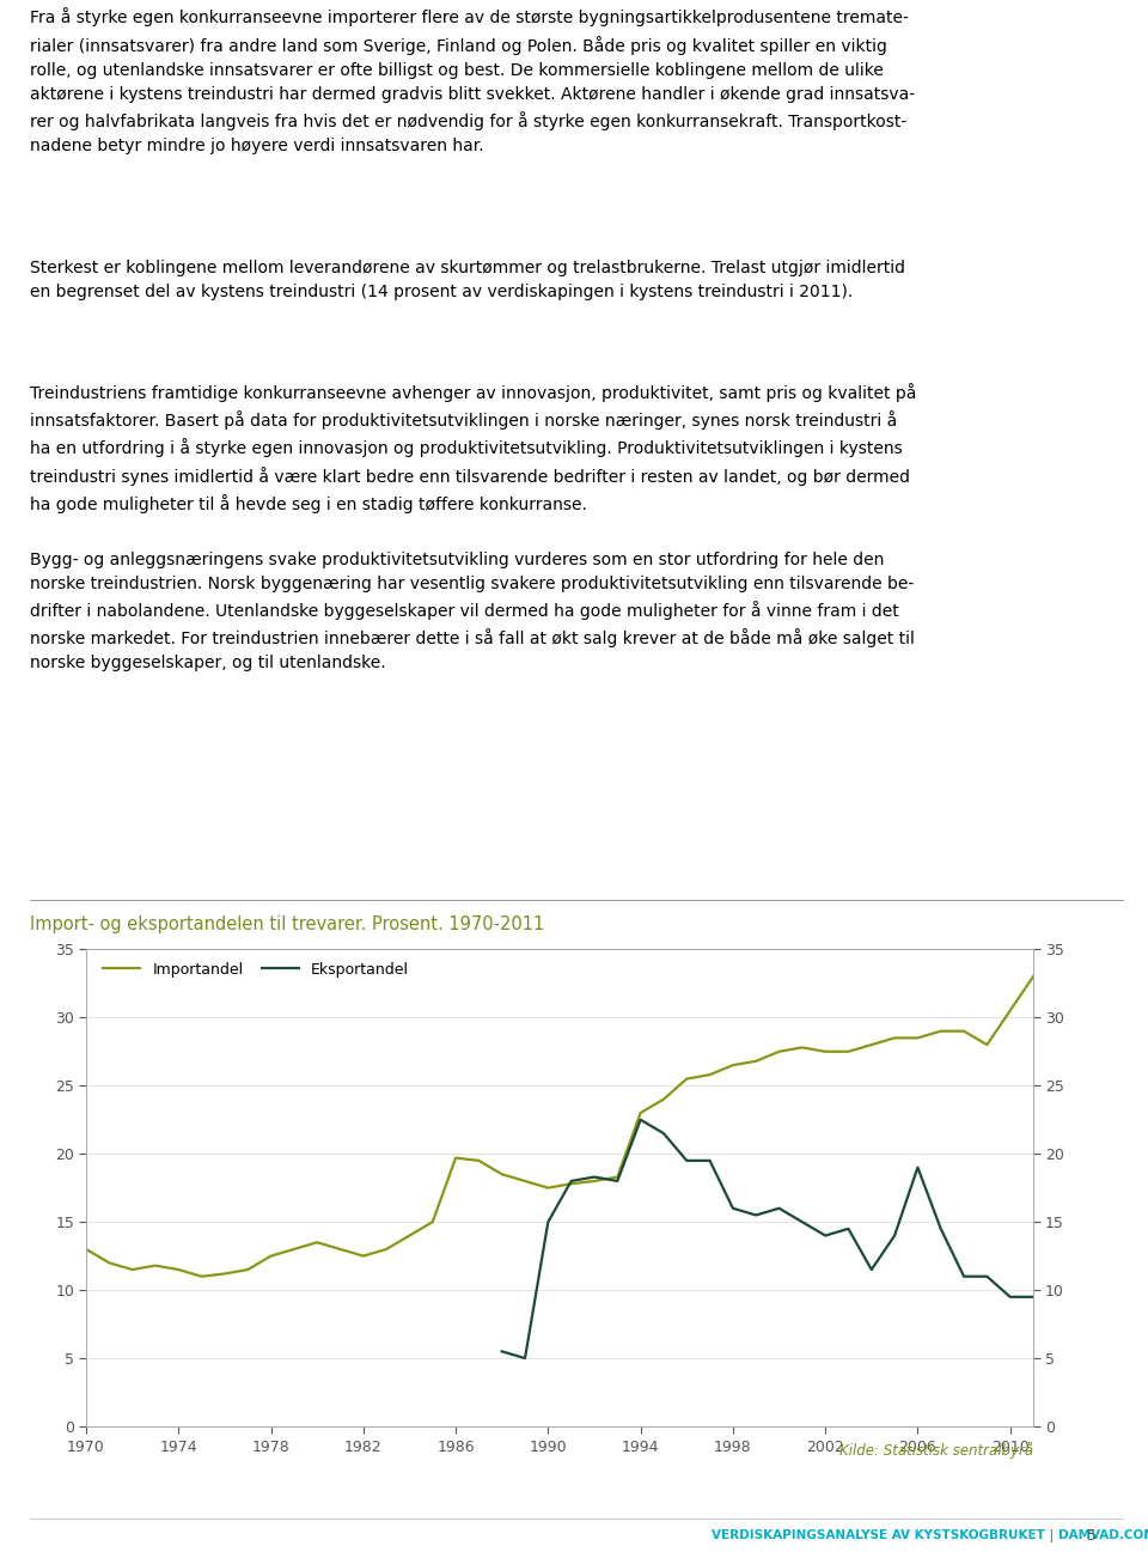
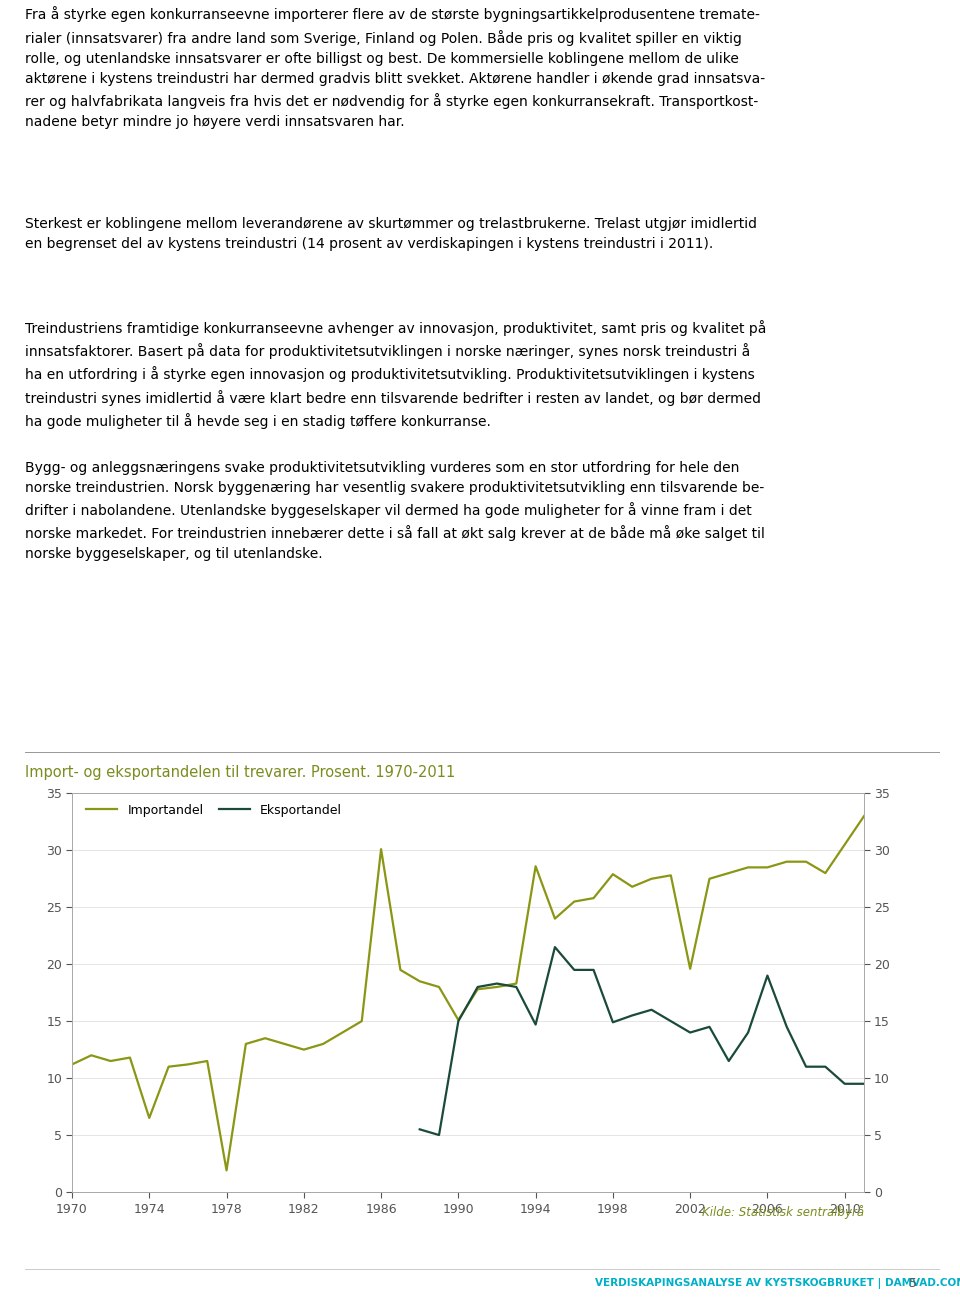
Importandel/1970: 13.0 -> 11.2
Importandel/1974: 11.5 -> 6.5
Importandel/1978: 12.5 -> 1.9
Importandel/1986: 19.7 -> 30.1
Importandel/1990: 17.5 -> 15.1
Importandel/1994: 23.0 -> 28.6
Eksportandel/1994: 22.5 -> 14.7
Importandel/1998: 26.5 -> 27.9
Eksportandel/1998: 16.0 -> 14.9
Importandel/2002: 27.5 -> 19.6
